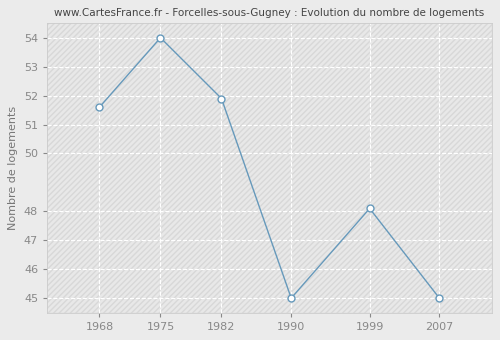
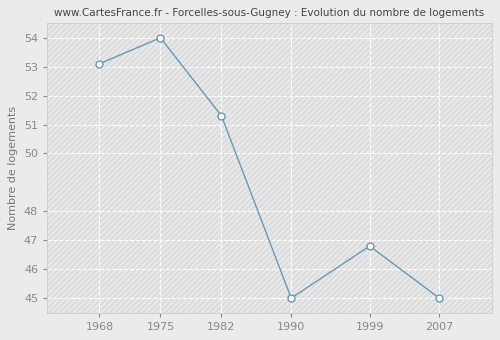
1968: 51.6 -> 53.1
1982: 51.9 -> 51.3
1999: 48.1 -> 46.8
